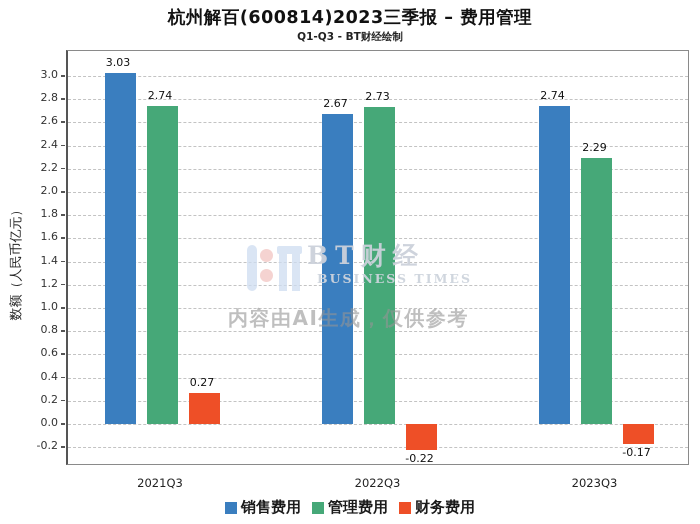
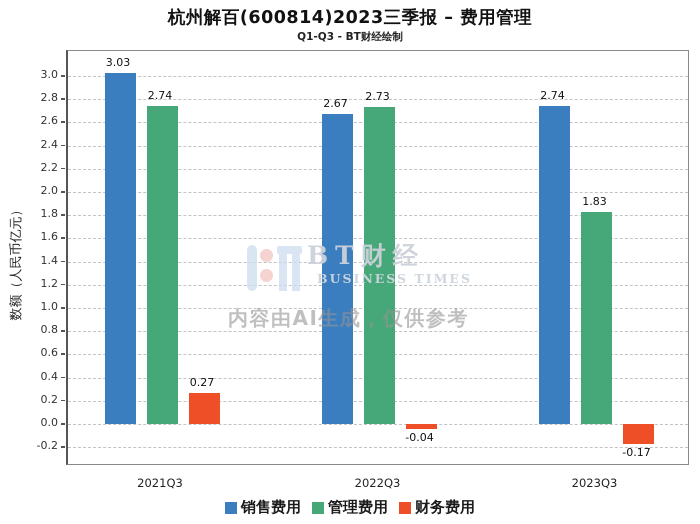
财务费用/2022Q3: -0.22 -> -0.04
管理费用/2023Q3: 2.29 -> 1.83
